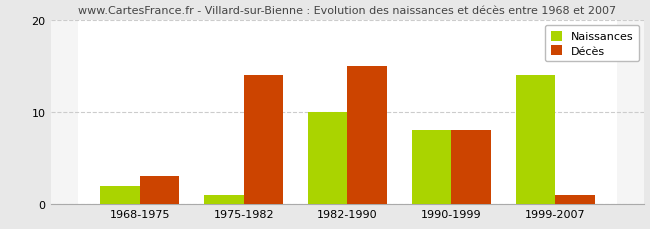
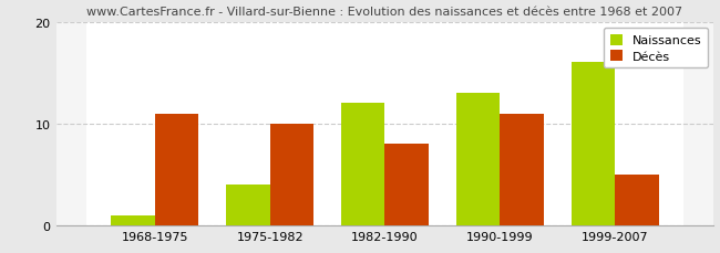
Naissances/1968-1975: 2 -> 1
Décès/1968-1975: 3 -> 11
Naissances/1975-1982: 1 -> 4
Décès/1975-1982: 14 -> 10
Naissances/1982-1990: 10 -> 12
Décès/1982-1990: 15 -> 8
Naissances/1990-1999: 8 -> 13
Décès/1990-1999: 8 -> 11
Naissances/1999-2007: 14 -> 16
Décès/1999-2007: 1 -> 5
